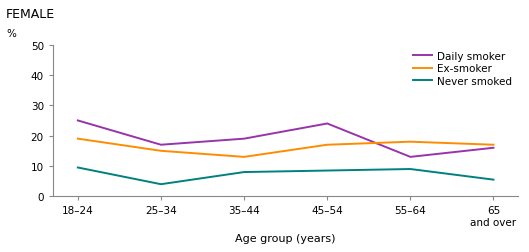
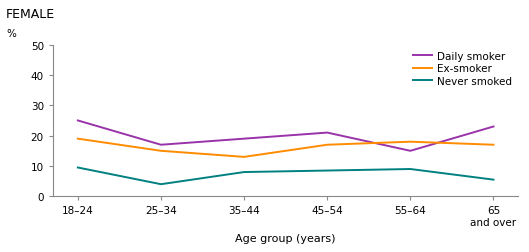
Daily smoker/45–54: 24 -> 21
Daily smoker/55–64: 13 -> 15
Daily smoker/65 and over: 16 -> 23
